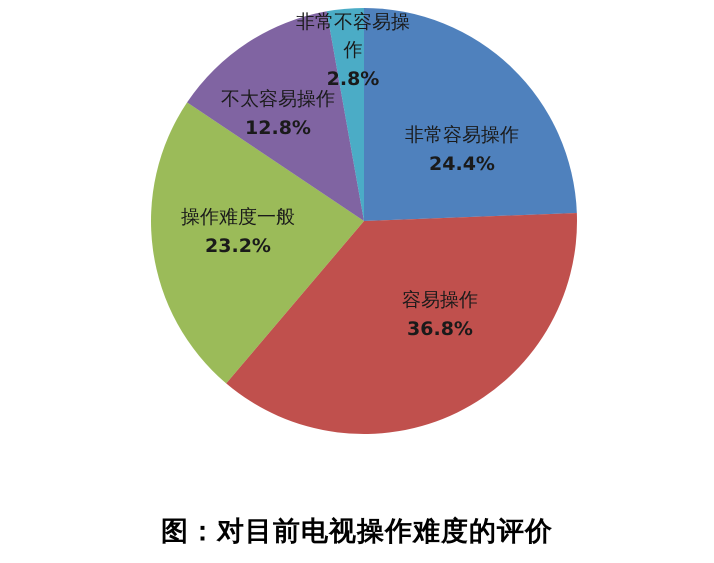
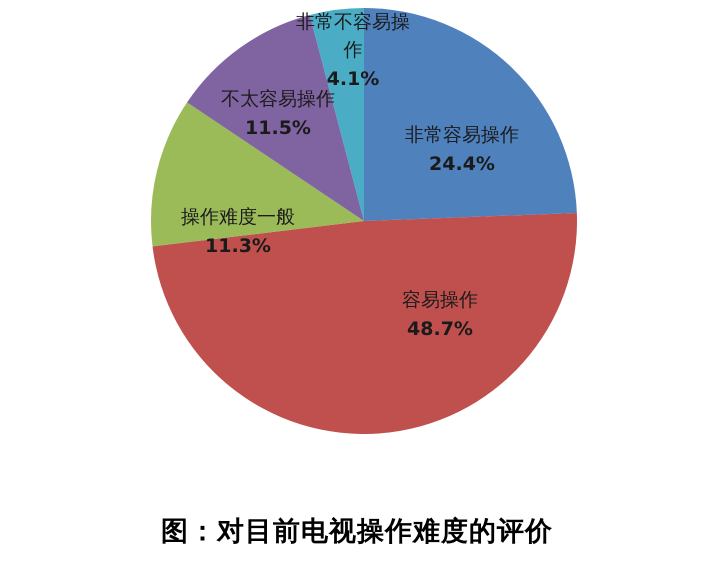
容易操作: 36.8% -> 48.7%
操作难度一般: 23.2% -> 11.3%
不太容易操作: 12.8% -> 11.5%
非常不容易操作: 2.8% -> 4.1%
